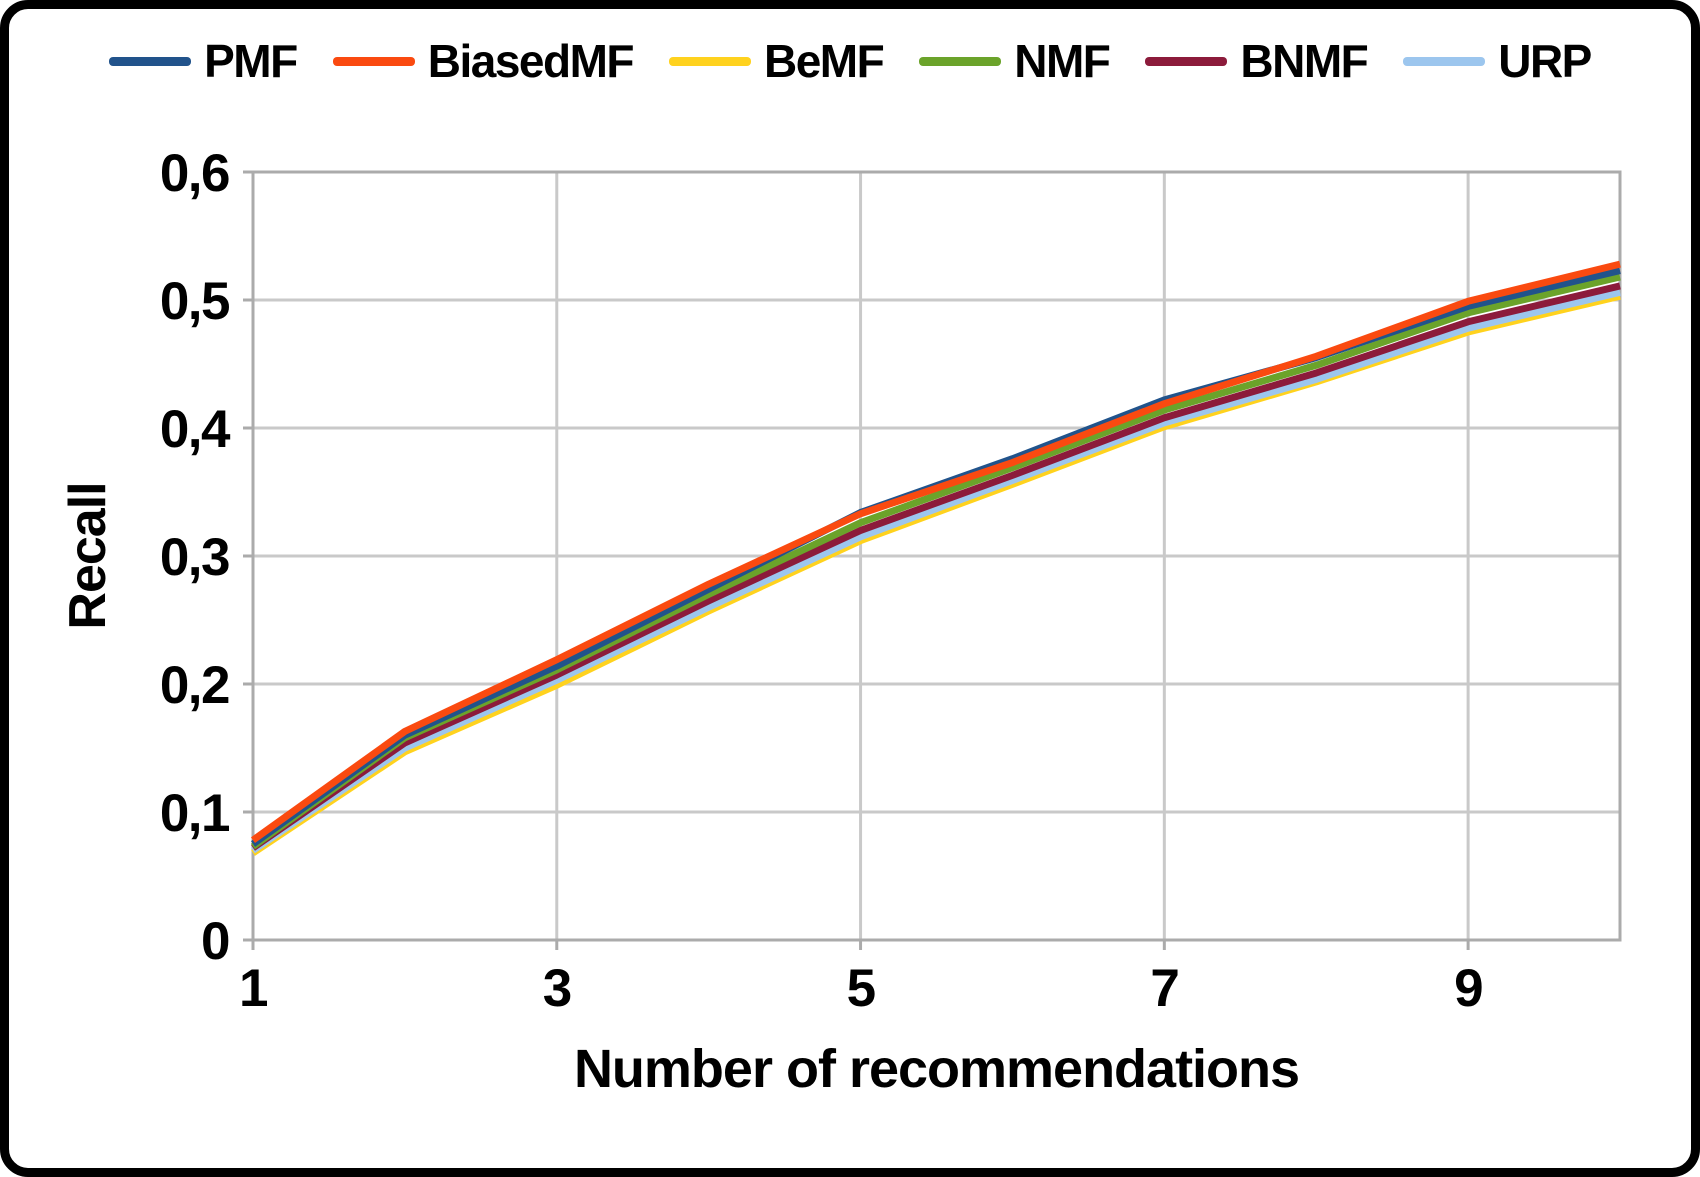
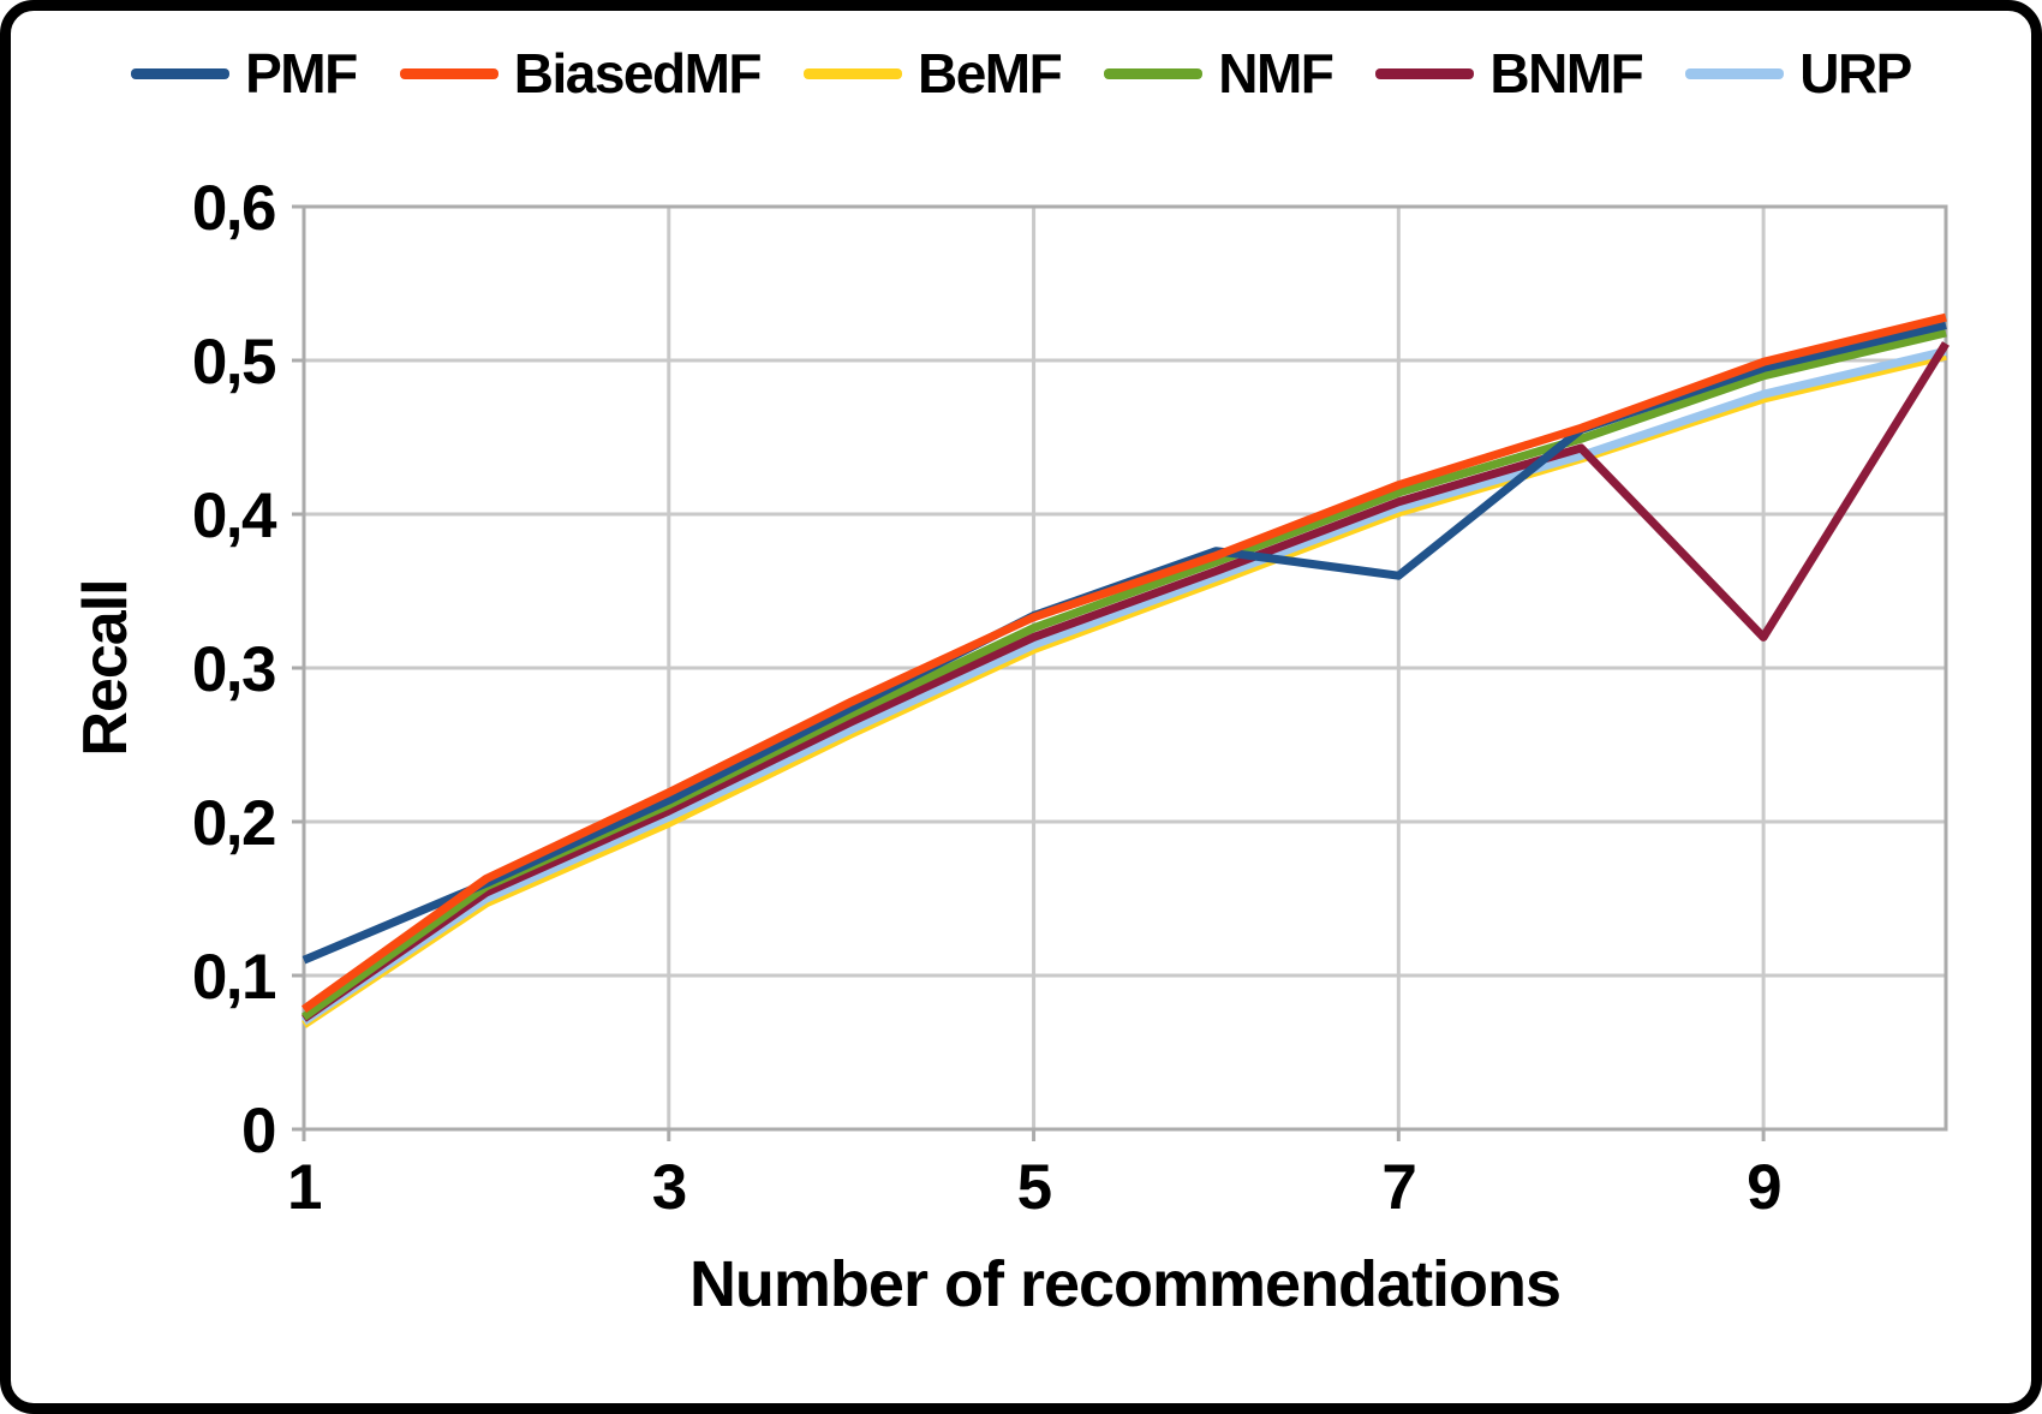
PMF/1: 0,07 -> 0,11
PMF/7: 0,42 -> 0,36
BNMF/9: 0,48 -> 0,32
